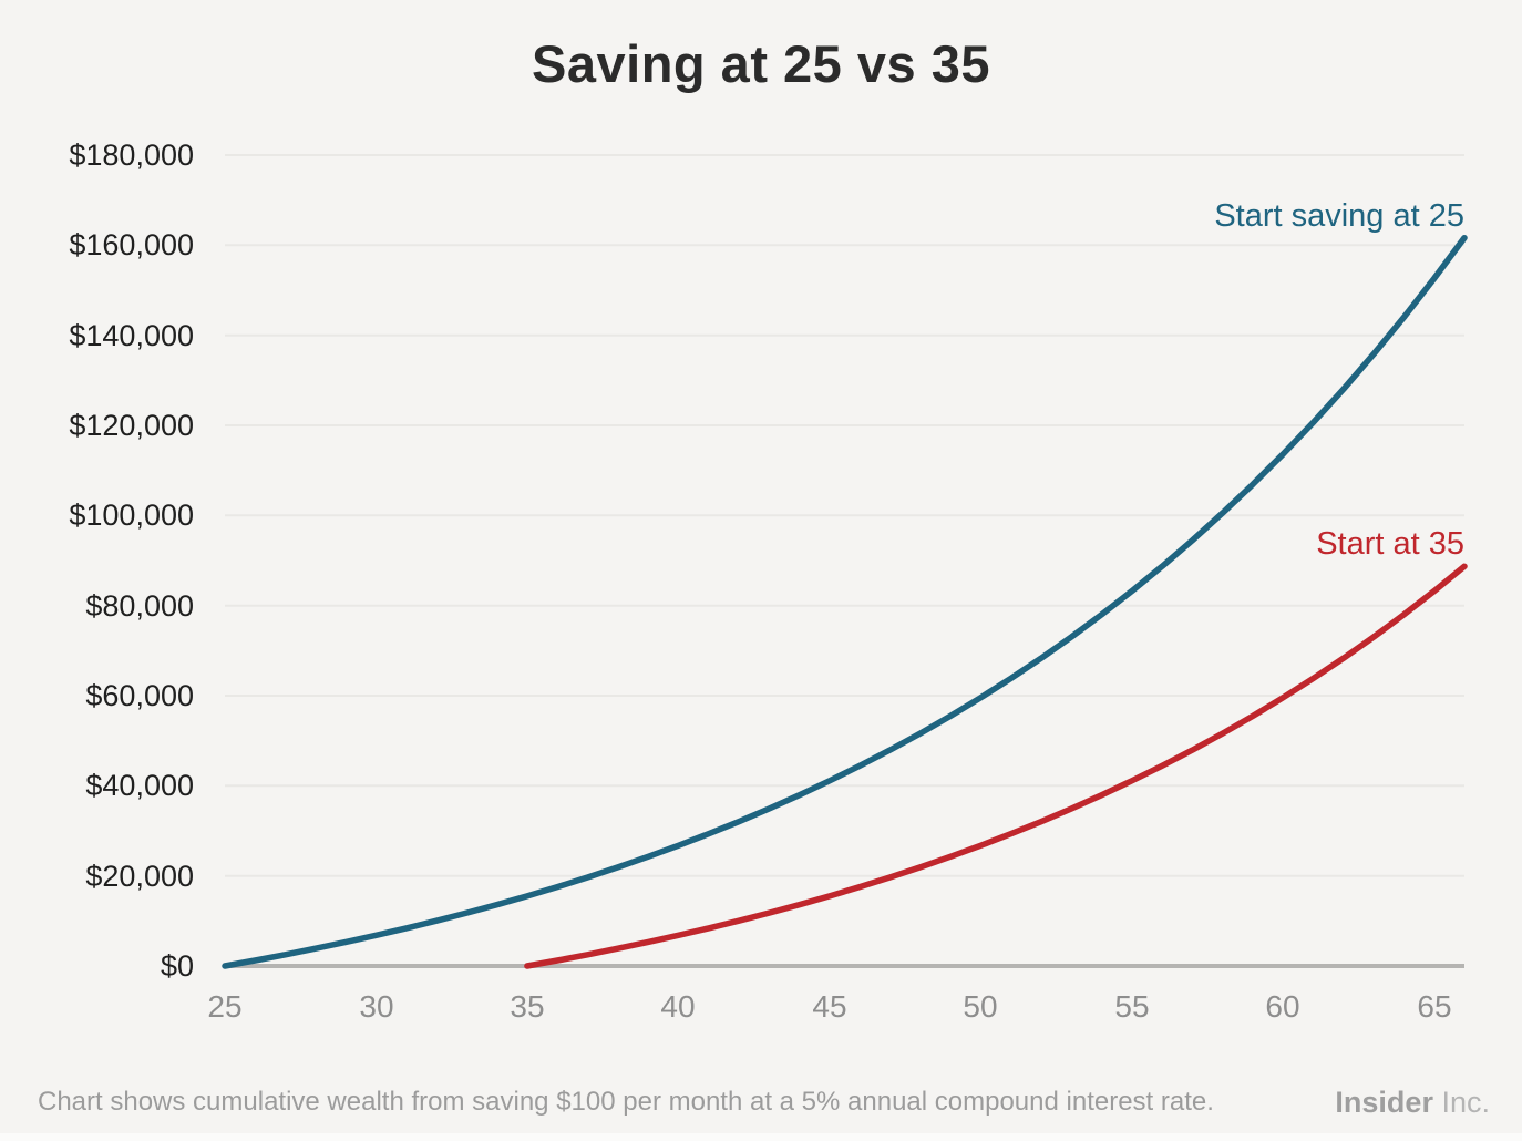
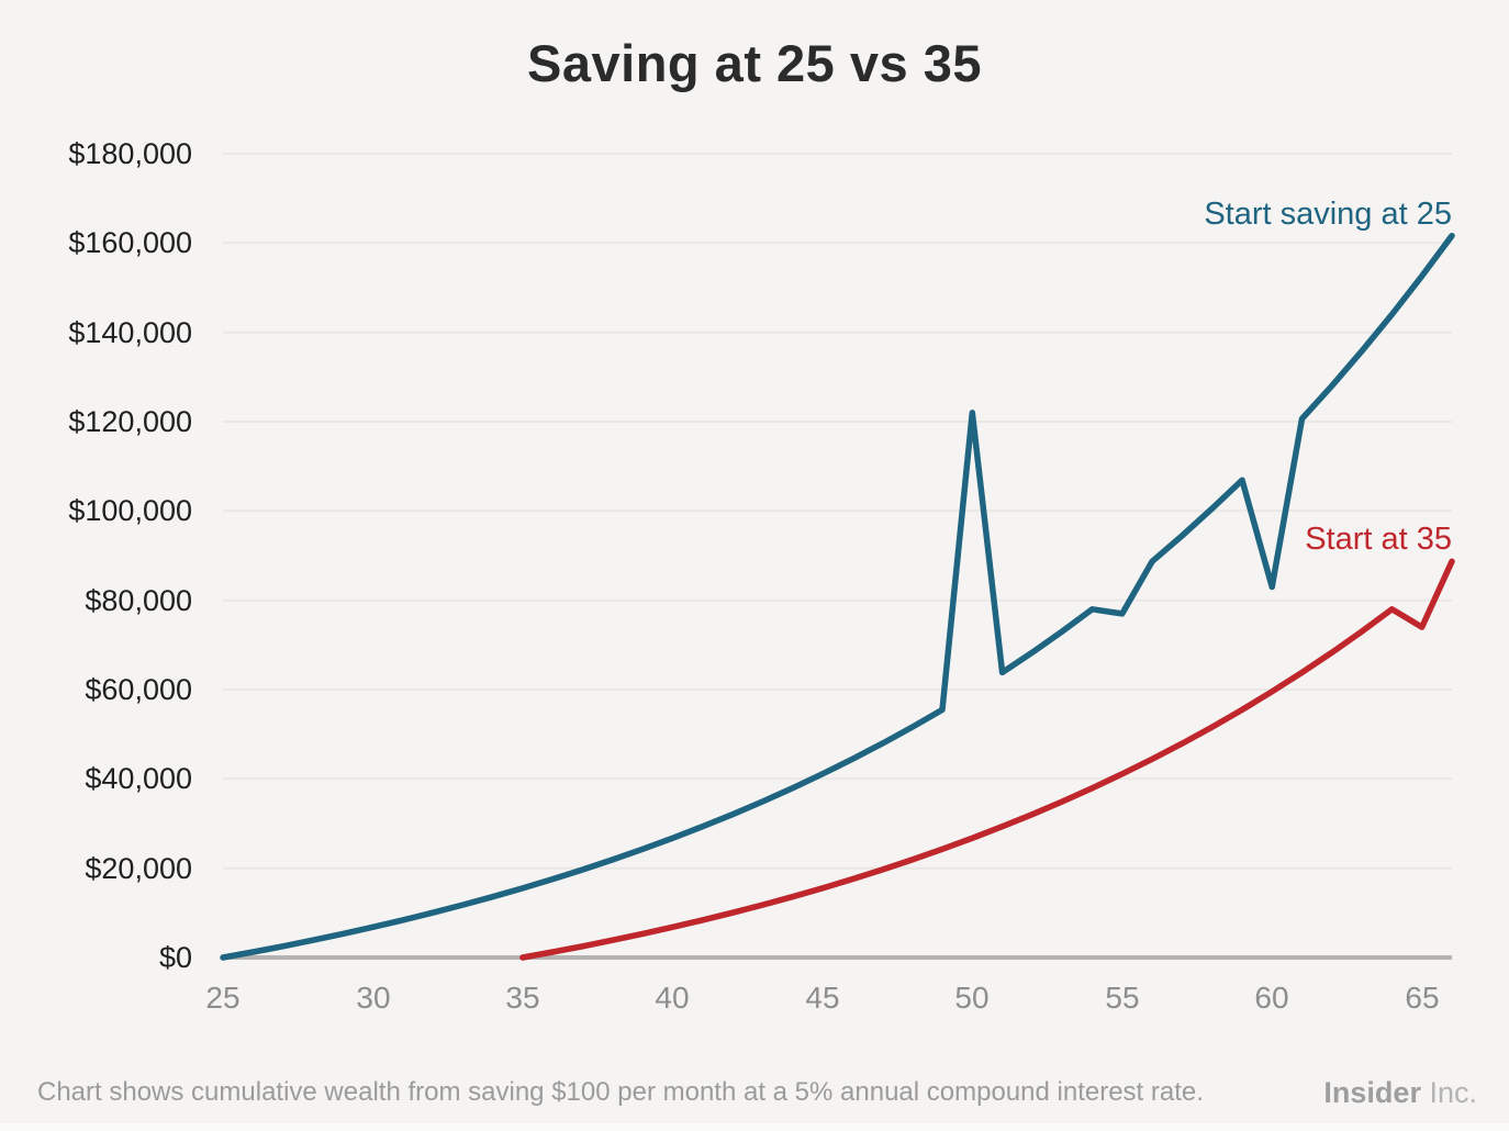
Start saving at 25/50: $60000 -> $122000
Start saving at 25/55: $83000 -> $77000
Start saving at 25/60: $114000 -> $83000
Start at 35/65: $83000 -> $74000
